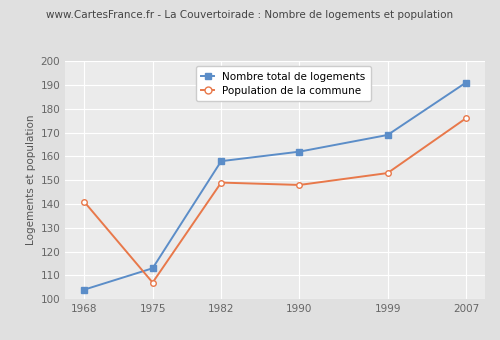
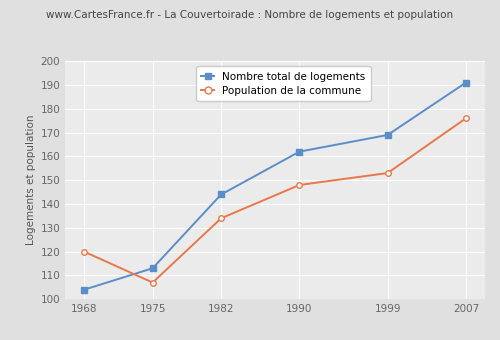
Population de la commune/1968: 141 -> 120
Nombre total de logements/1982: 158 -> 144
Population de la commune/1982: 149 -> 134
